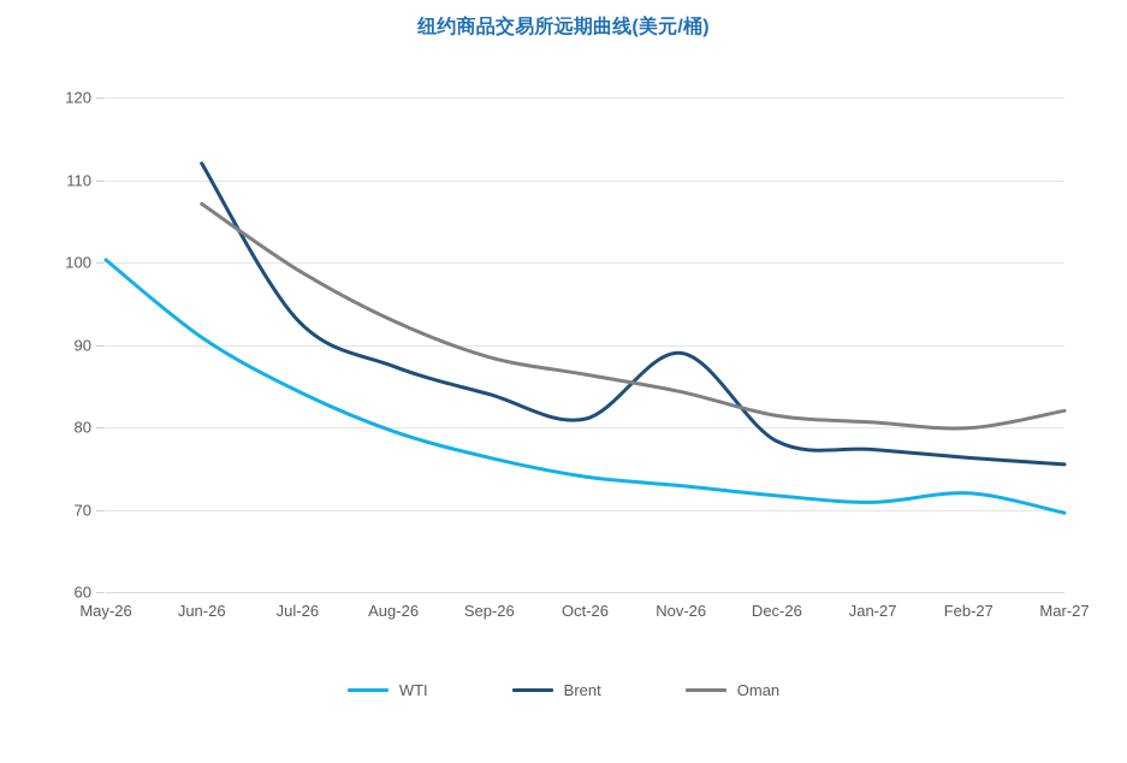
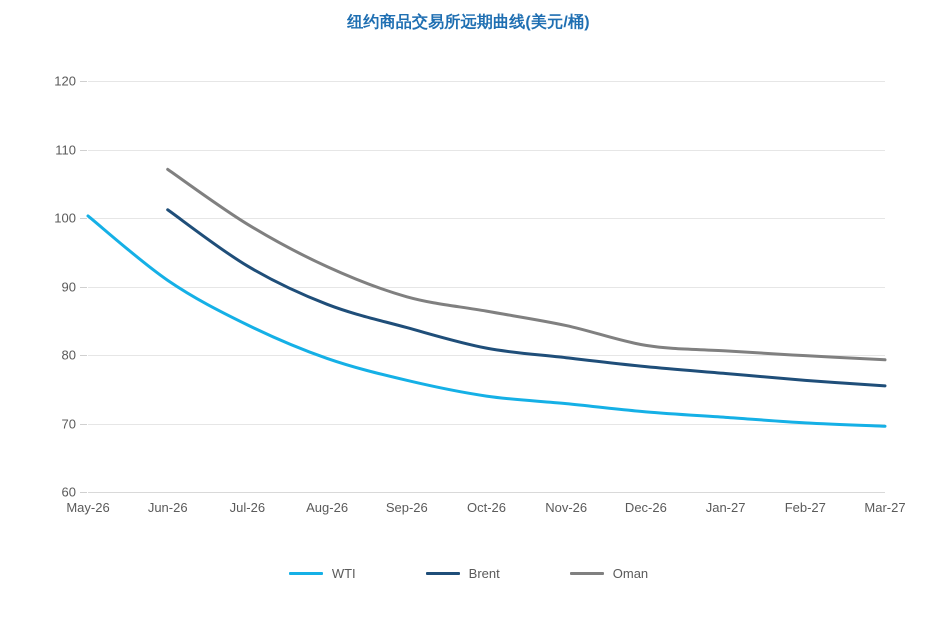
Brent/Jun-26: 112 -> 101
Brent/Nov-26: 89 -> 80
WTI/Feb-27: 72 -> 70
Oman/Mar-27: 82 -> 79
